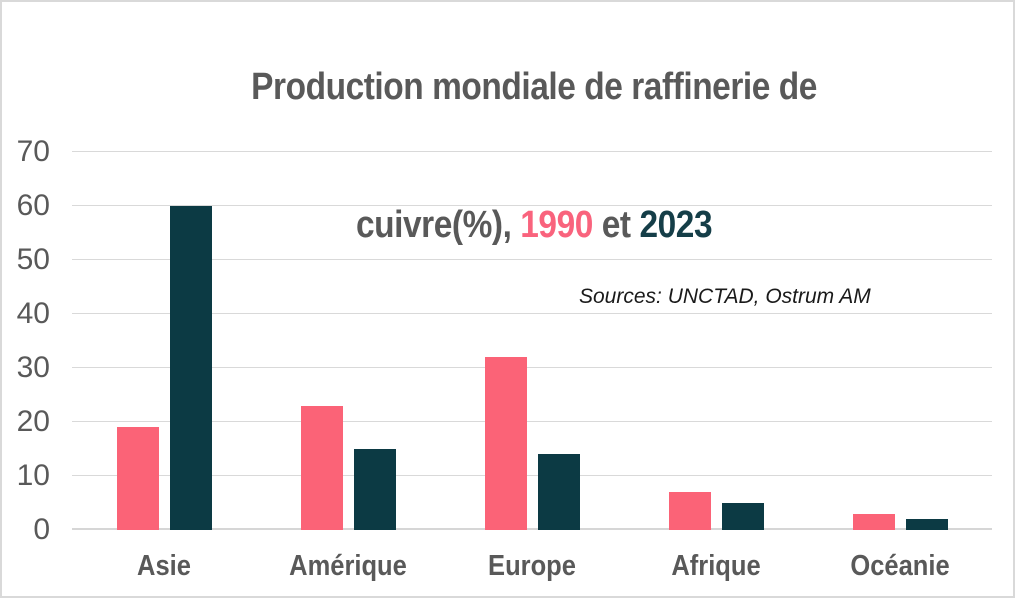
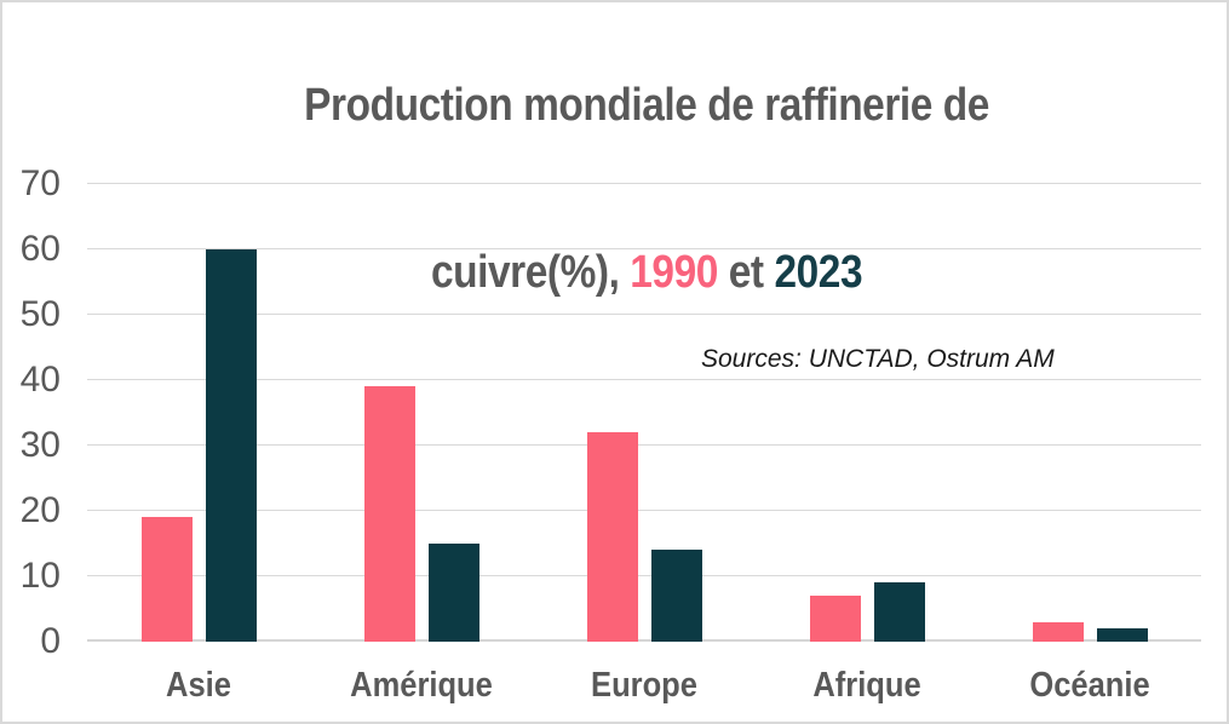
1990/Amérique: 23 -> 39
2023/Afrique: 5 -> 9
